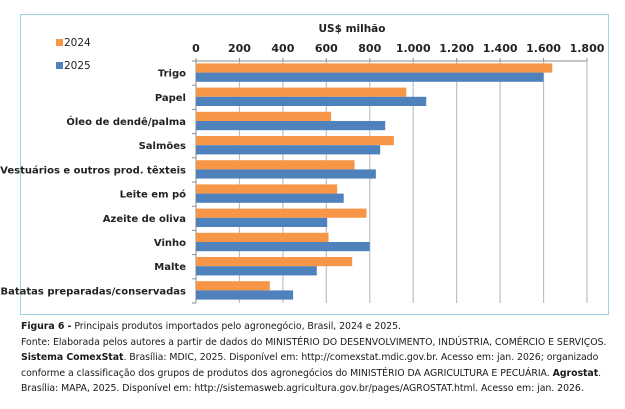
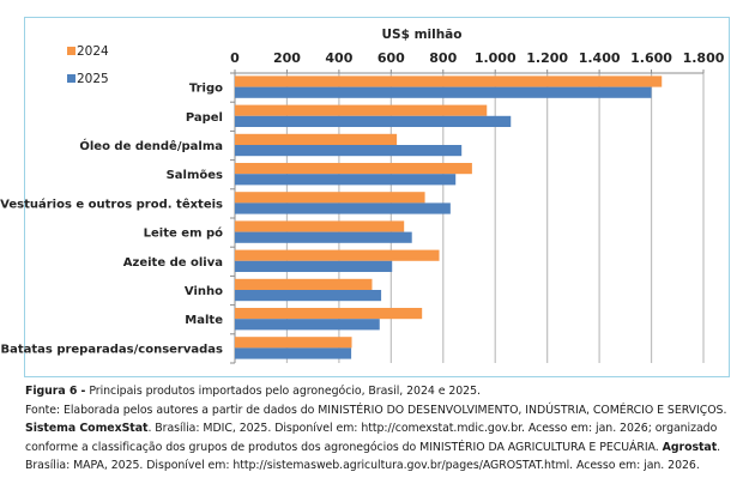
2024/Vinho: 610 -> 530
2025/Vinho: 800 -> 560
2024/Batatas preparadas/conservadas: 340 -> 450
